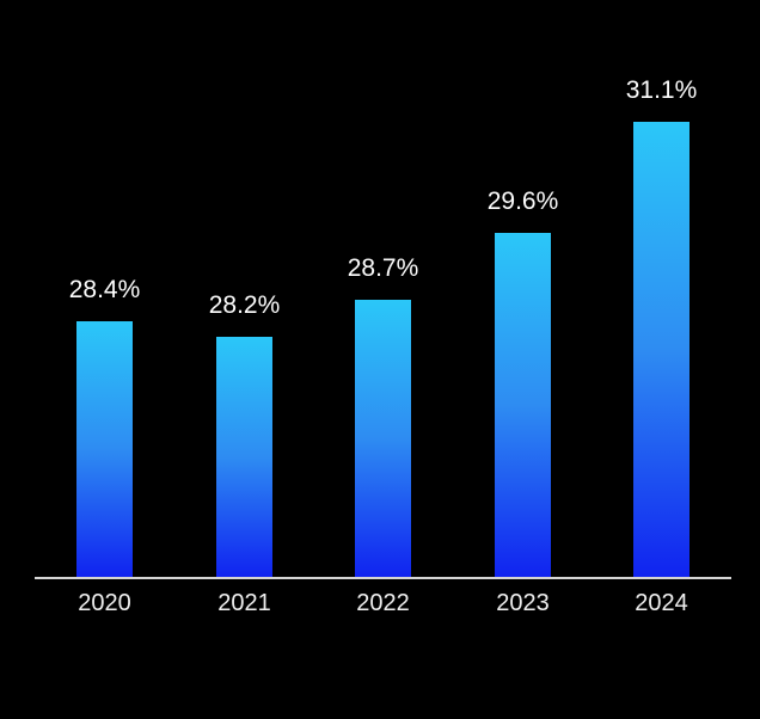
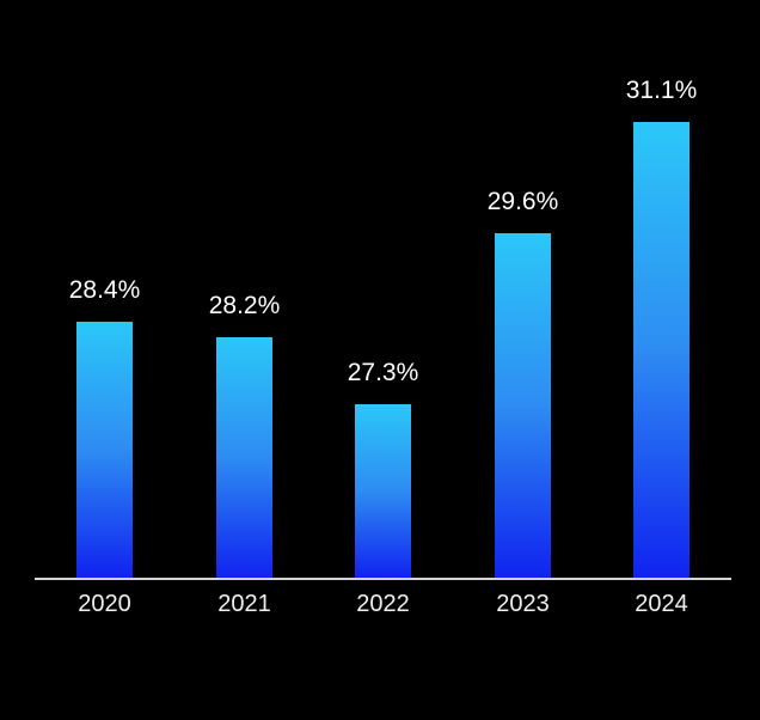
2022: 28.7% -> 27.3%
